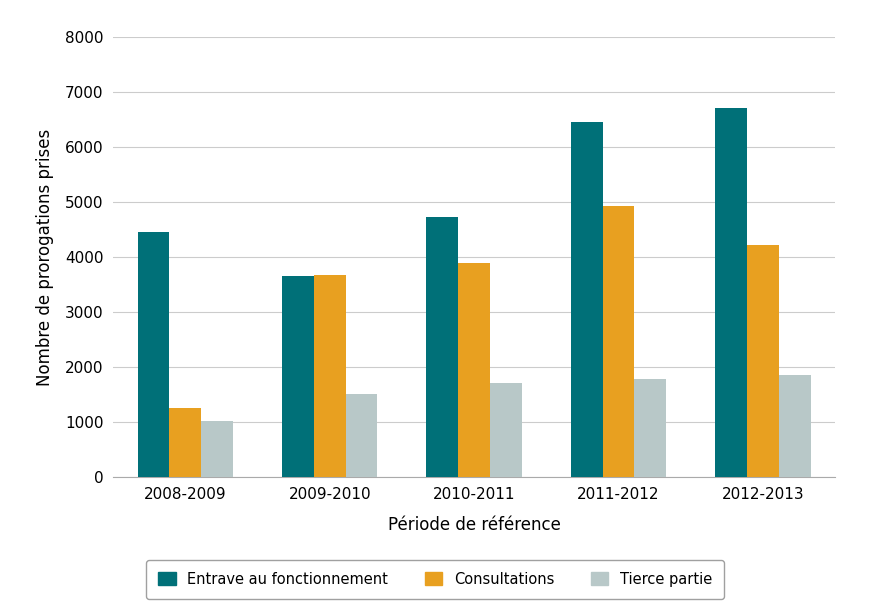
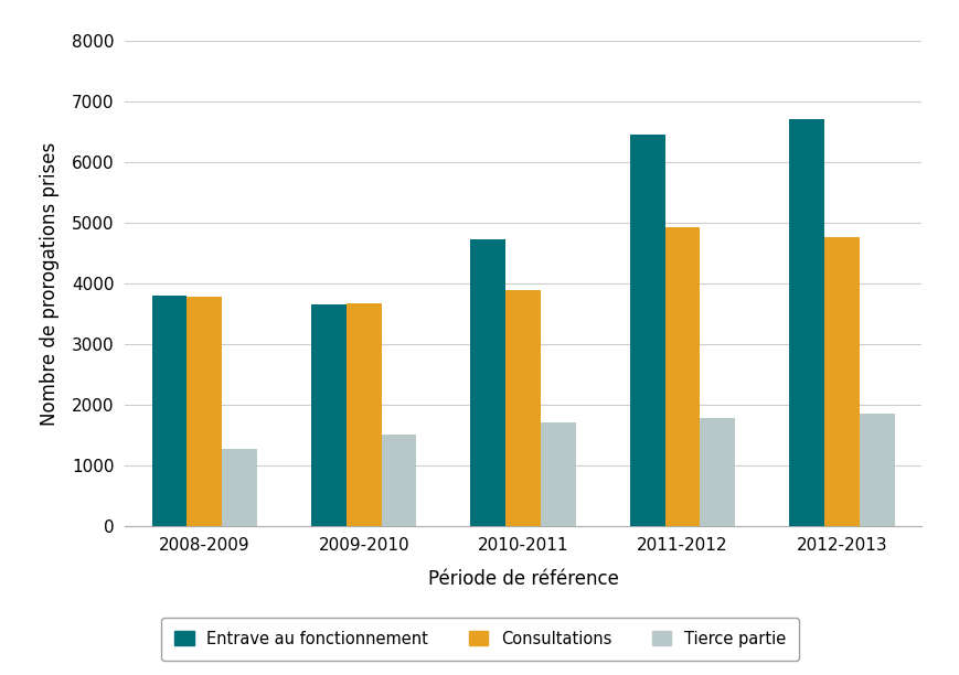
Entrave au fonctionnement/2008-2009: 4460 -> 3800
Consultations/2008-2009: 1260 -> 3780
Tierce partie/2008-2009: 1020 -> 1280
Consultations/2012-2013: 4220 -> 4760
